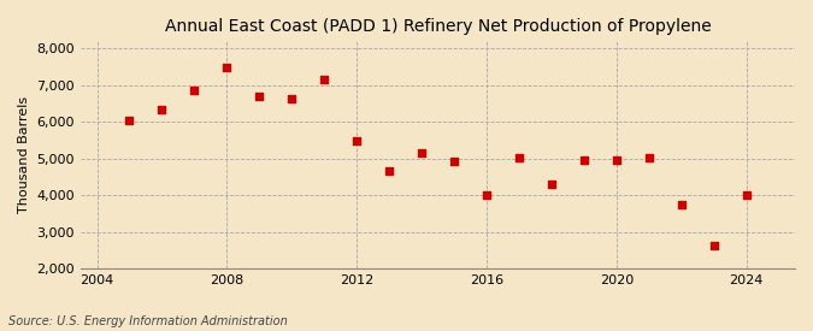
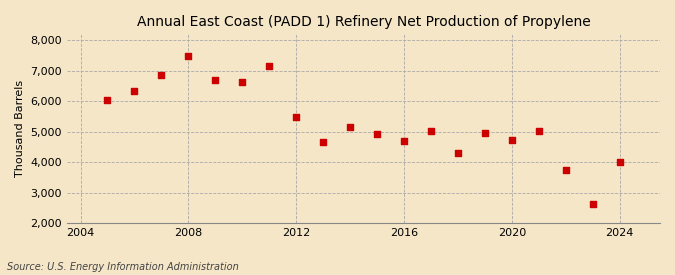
2016: 4,000 -> 4,700
2020: 4,950 -> 4,720
